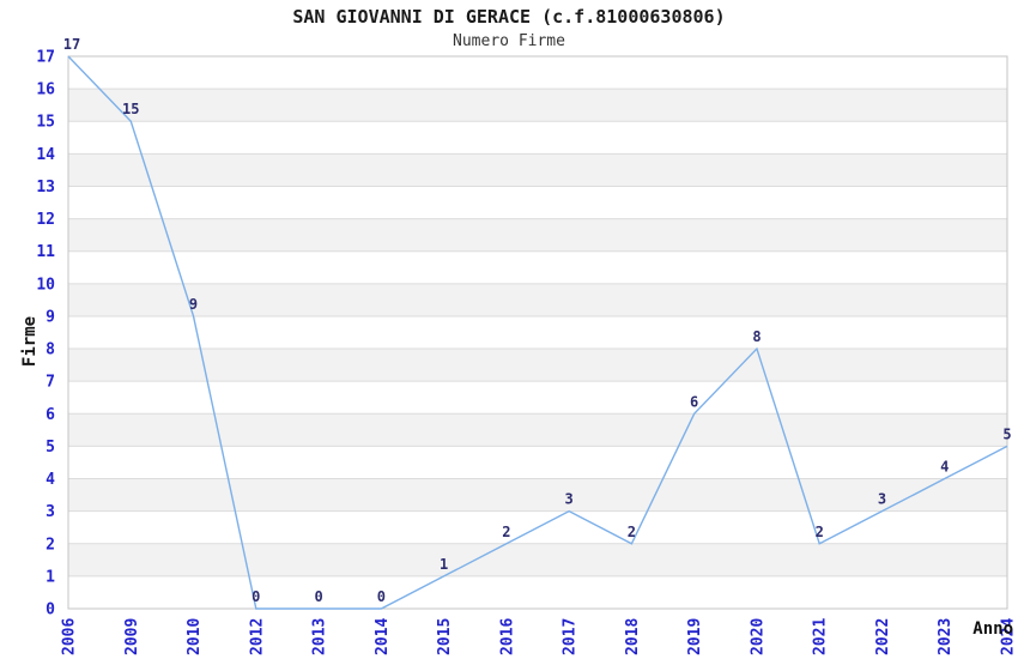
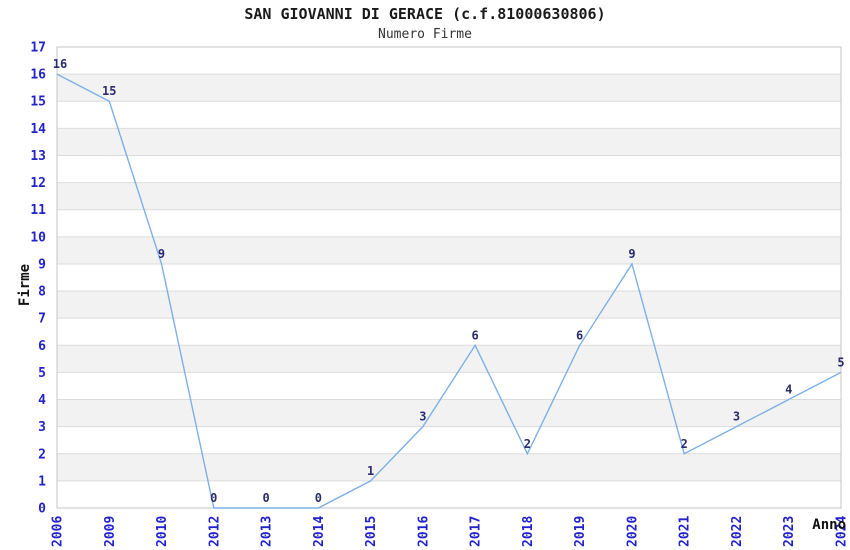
2006: 17 -> 16
2016: 2 -> 3
2017: 3 -> 6
2020: 8 -> 9
